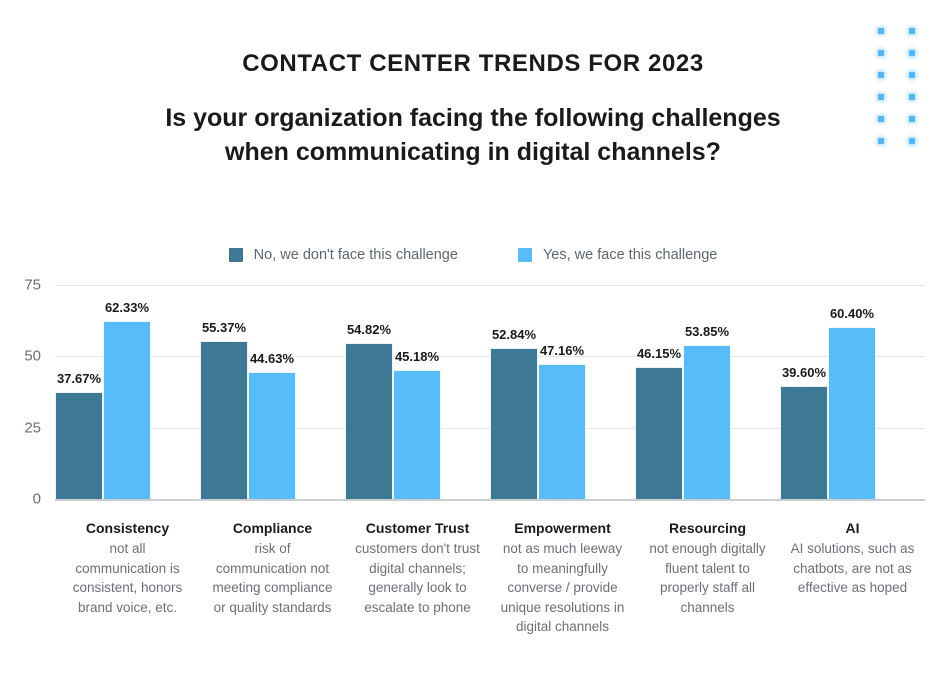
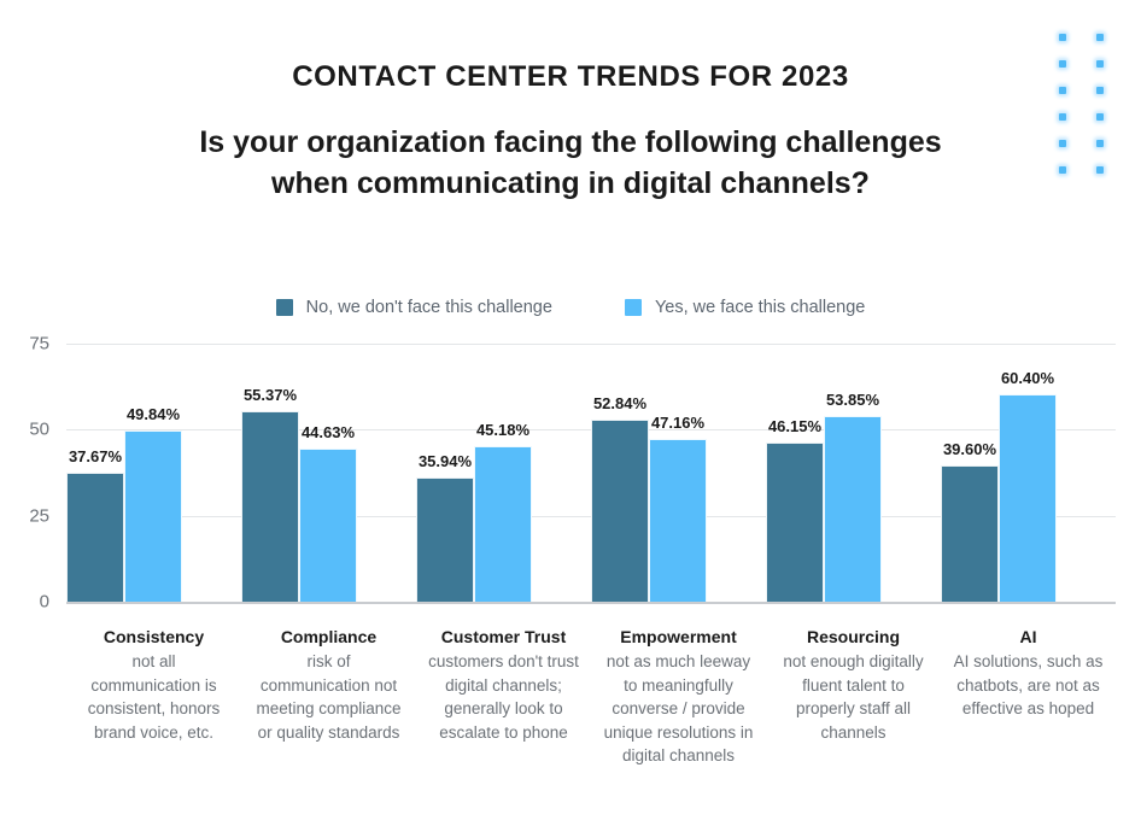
Yes, we face this challenge/Consistency: 62.33% -> 49.84%
No, we don't face this challenge/Customer Trust: 54.82% -> 35.94%
